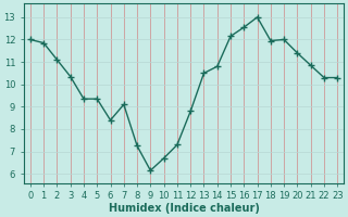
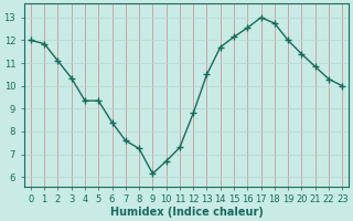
7: 9.10 -> 7.60
14: 10.80 -> 11.70
18: 11.95 -> 12.75
23: 10.30 -> 10.00
